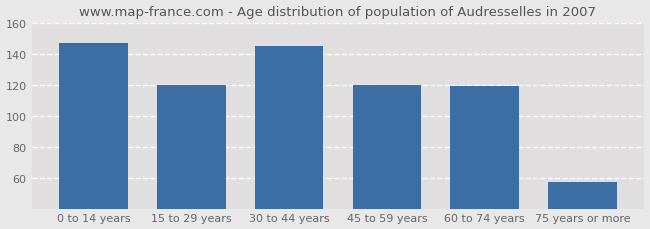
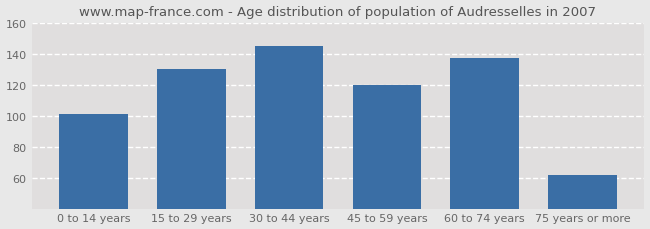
0 to 14 years: 147 -> 101
15 to 29 years: 120 -> 130
60 to 74 years: 119 -> 137
75 years or more: 57 -> 62
